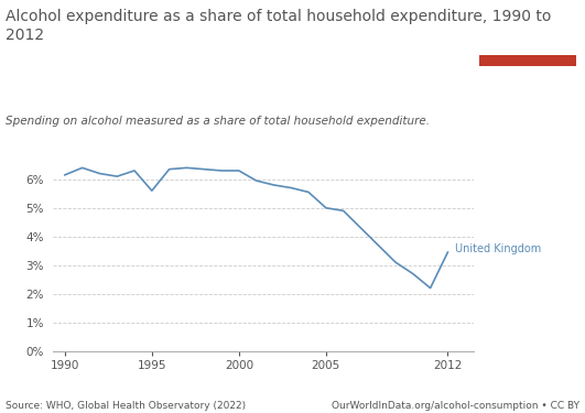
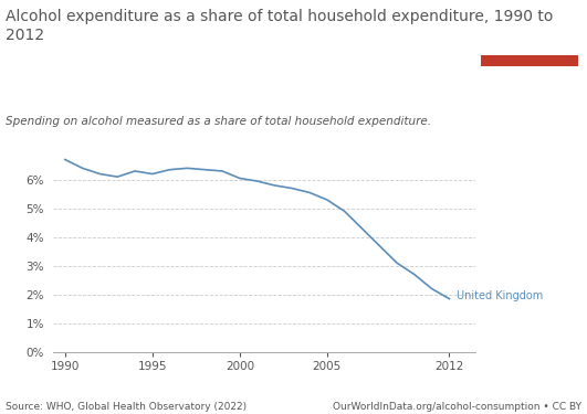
1990: 6.15% -> 6.70%
1995: 5.60% -> 6.20%
2000: 6.30% -> 6.05%
2005: 5.00% -> 5.30%
2012: 3.45% -> 1.85%
